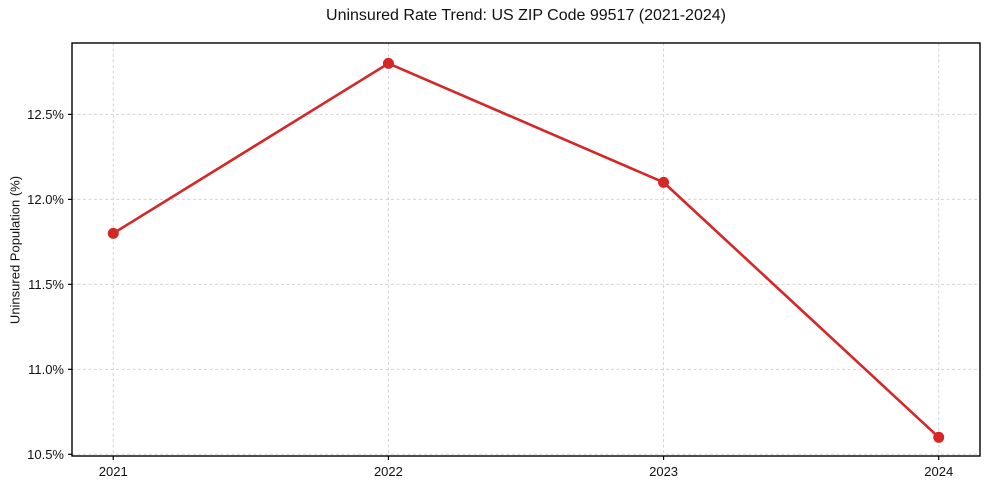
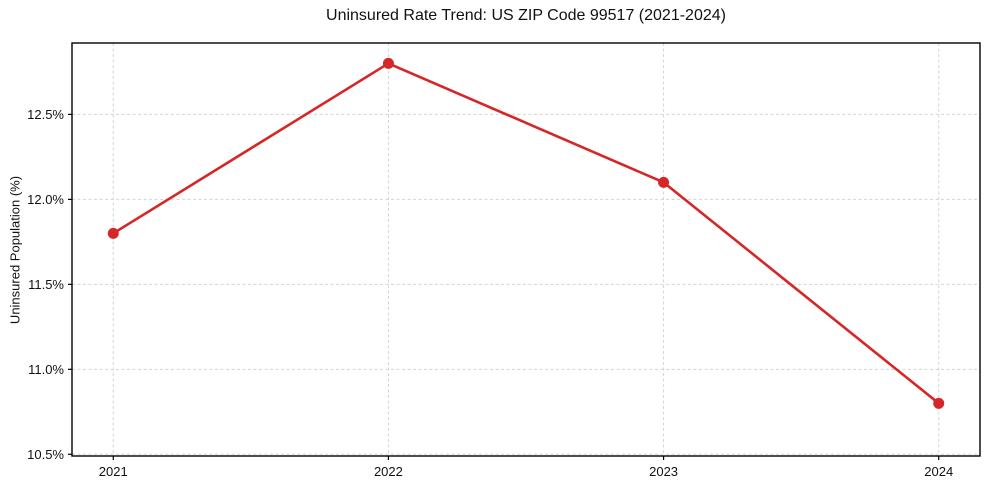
2024: 10.6% -> 10.8%
